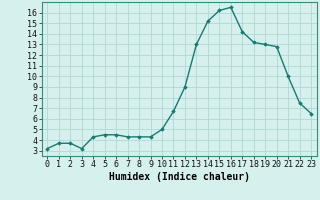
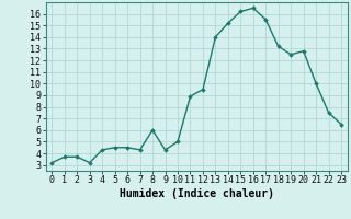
8: 4.3 -> 6.0
11: 6.7 -> 8.9
12: 9.0 -> 9.5
13: 13.0 -> 14.0
17: 14.2 -> 15.5
19: 13.0 -> 12.5
